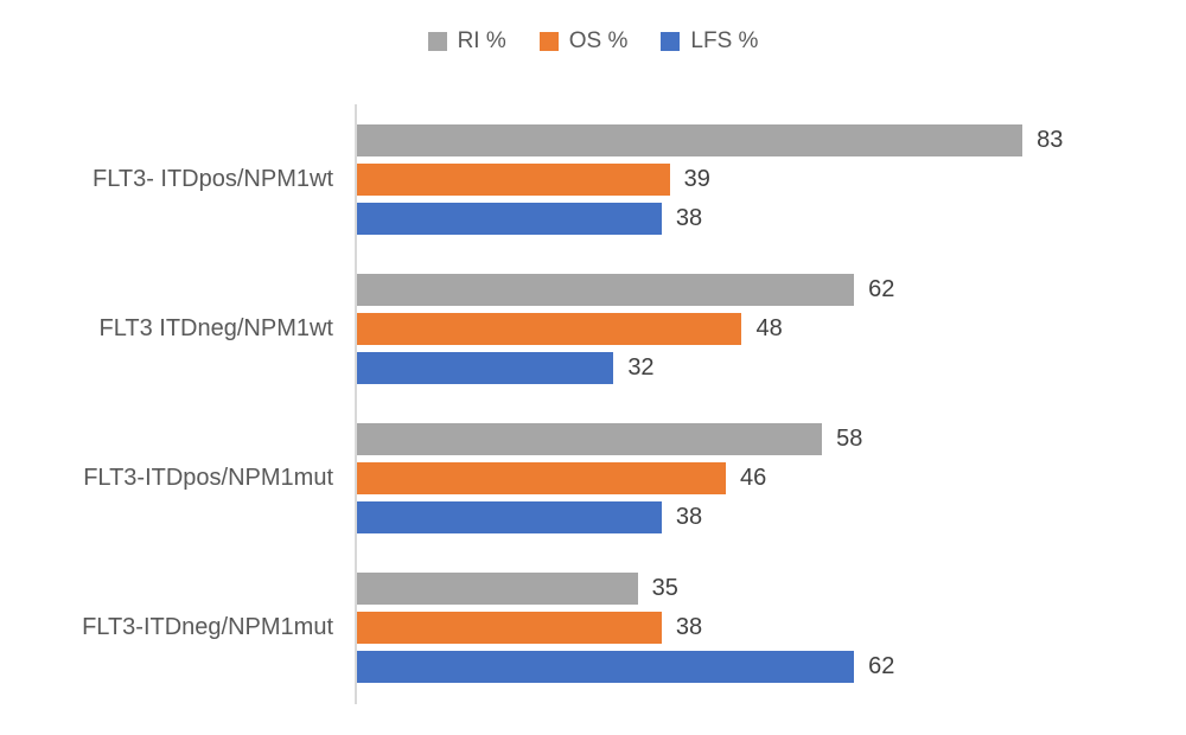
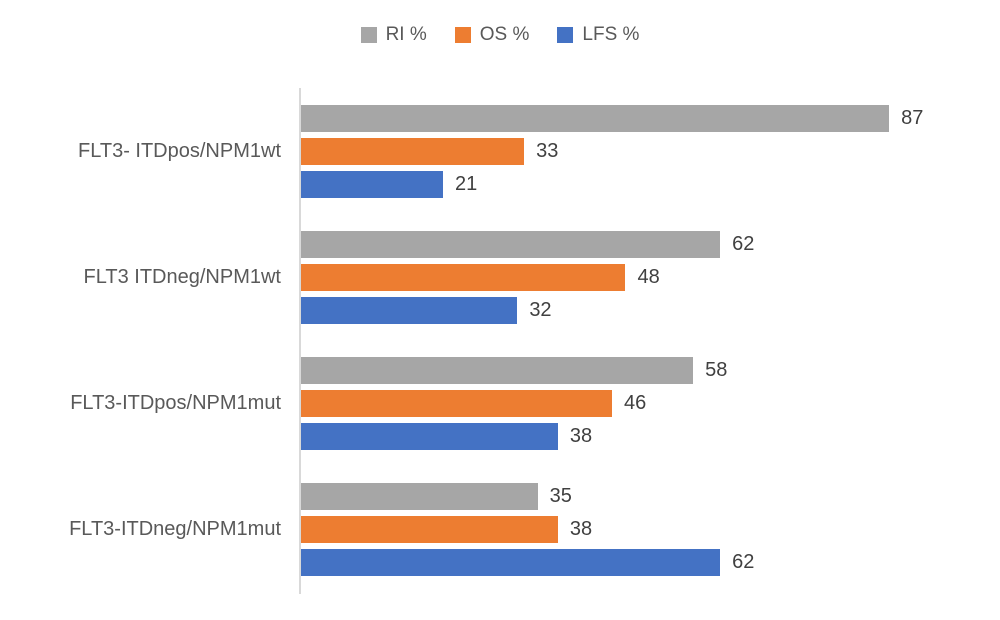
RI %/FLT3- ITDpos/NPM1wt: 83 -> 87
OS %/FLT3- ITDpos/NPM1wt: 39 -> 33
LFS %/FLT3- ITDpos/NPM1wt: 38 -> 21
